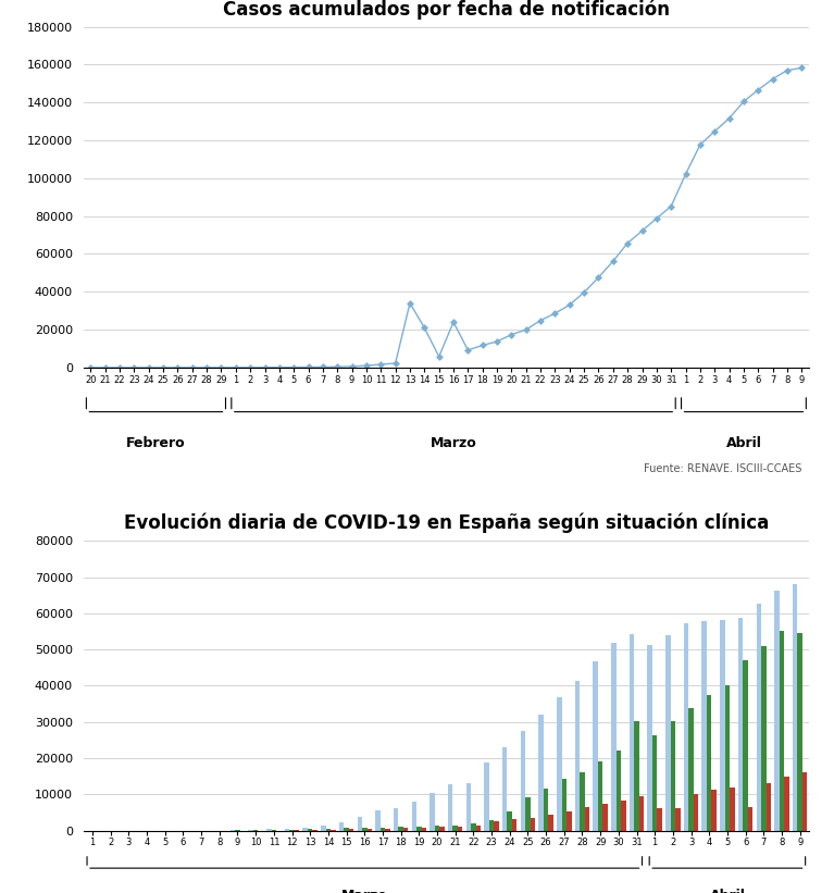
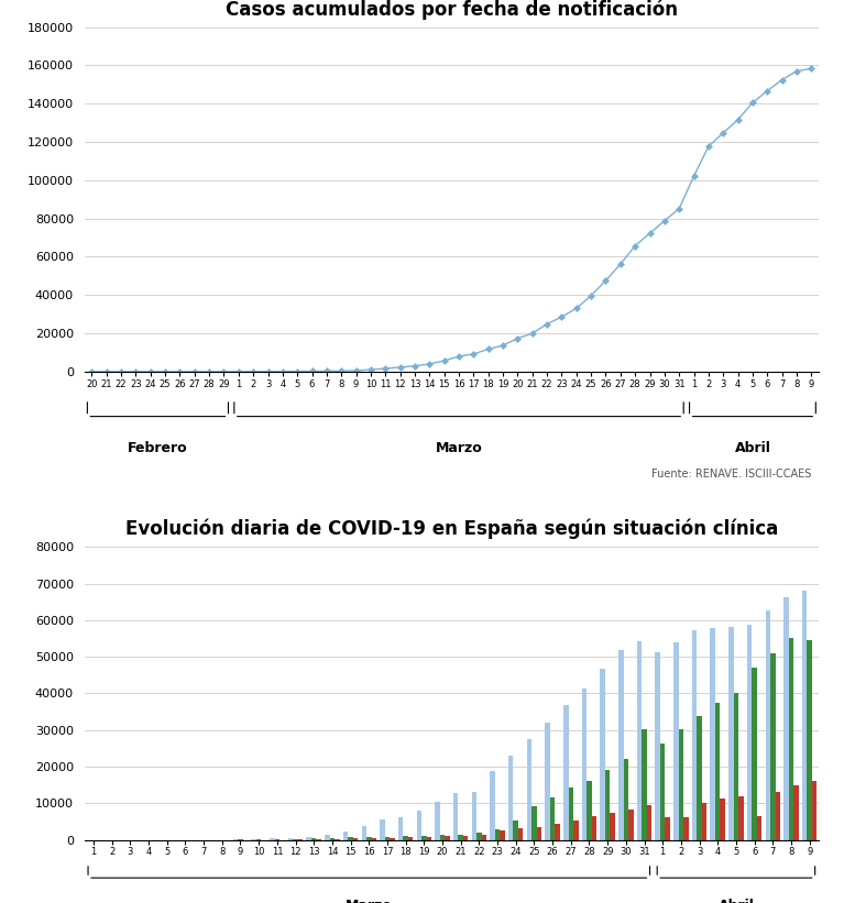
Casos acumulados por fecha de notificación/13: 34000 -> 3000
Casos acumulados por fecha de notificación/14: 21000 -> 4000
Casos acumulados por fecha de notificación/16: 24000 -> 8000
